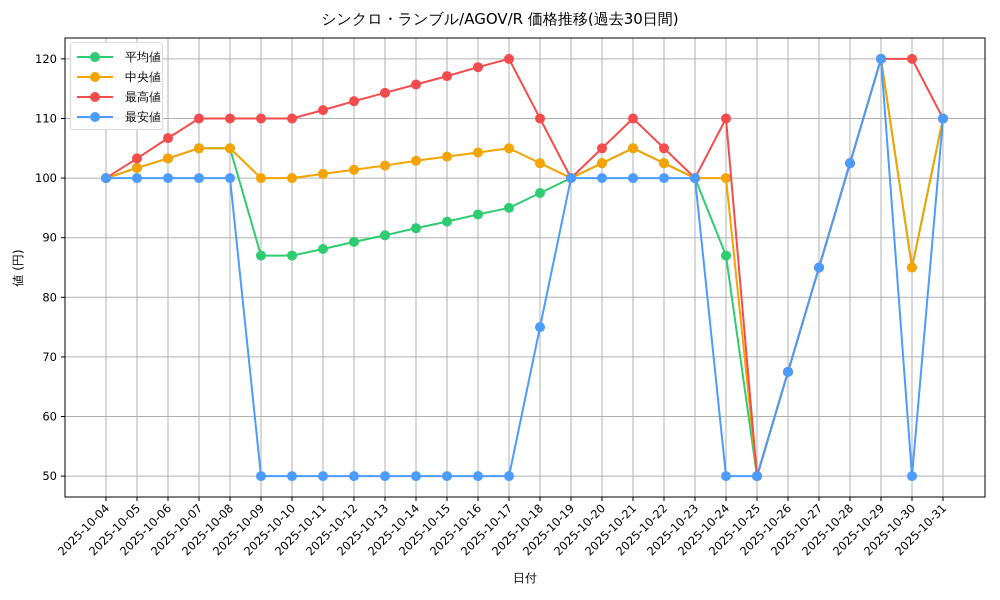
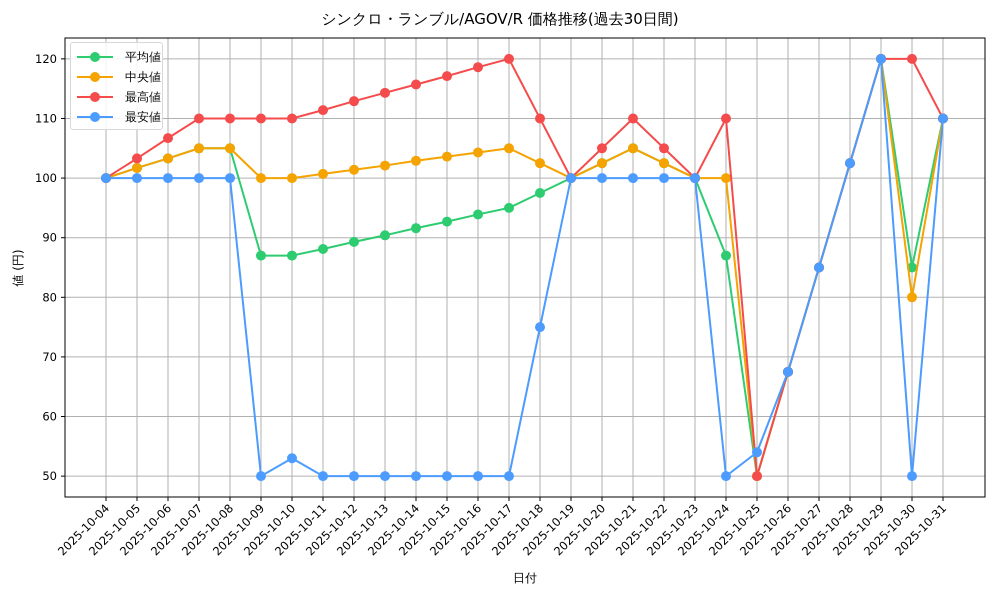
最安値/2025-10-10: 50 -> 53
最安値/2025-10-25: 50 -> 54
中央値/2025-10-30: 85 -> 80
